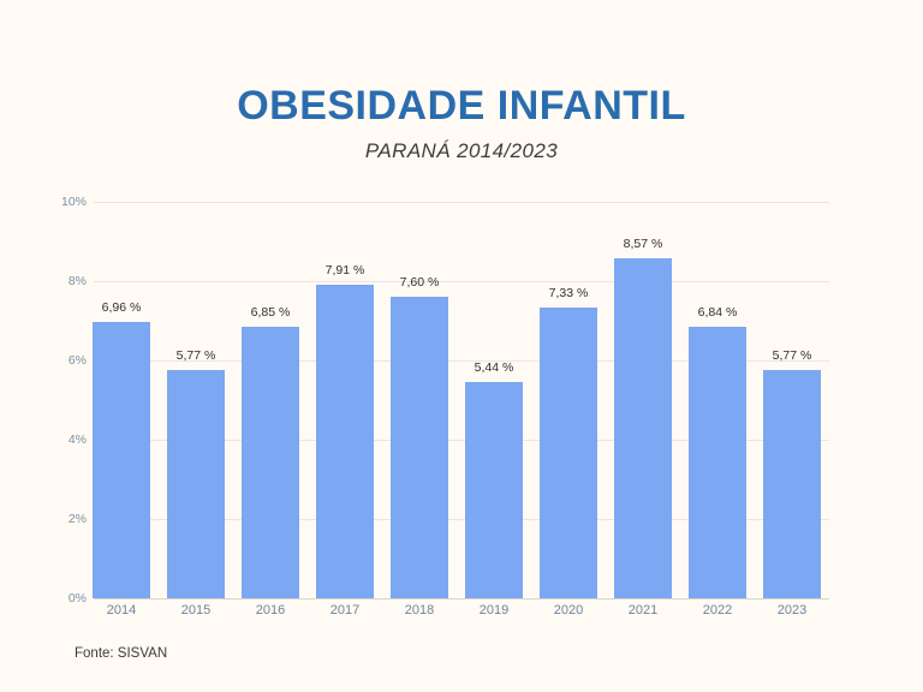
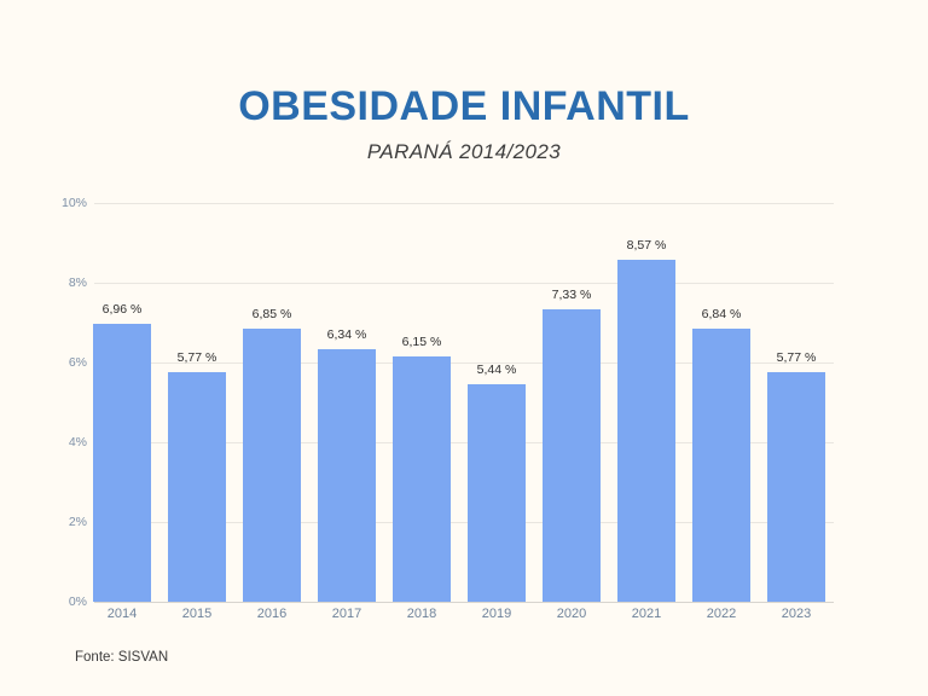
2017: 7,91 -> 6,34
2018: 7,60 -> 6,15
